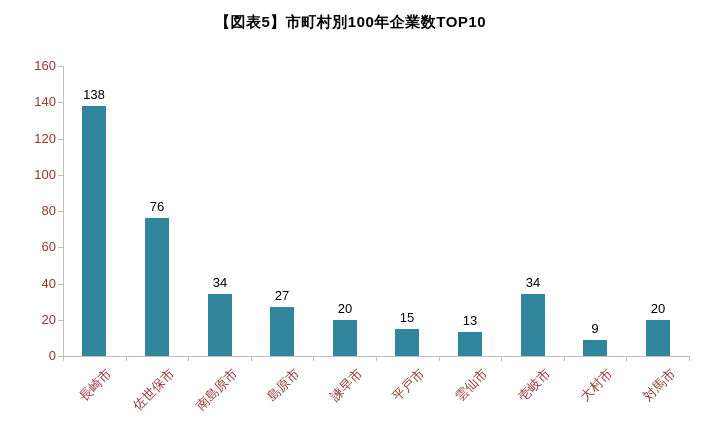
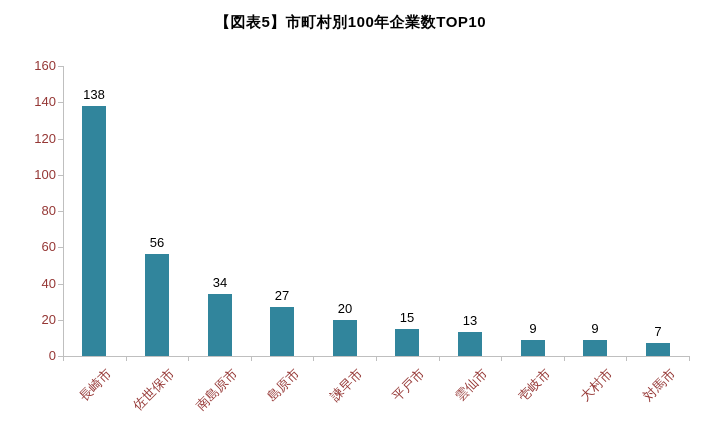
佐世保市: 76 -> 56
壱岐市: 34 -> 9
対馬市: 20 -> 7
